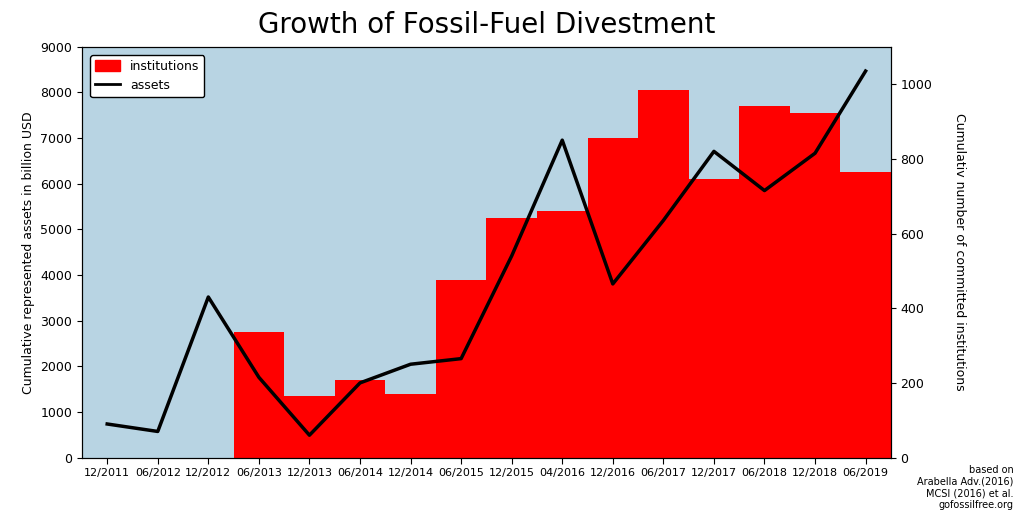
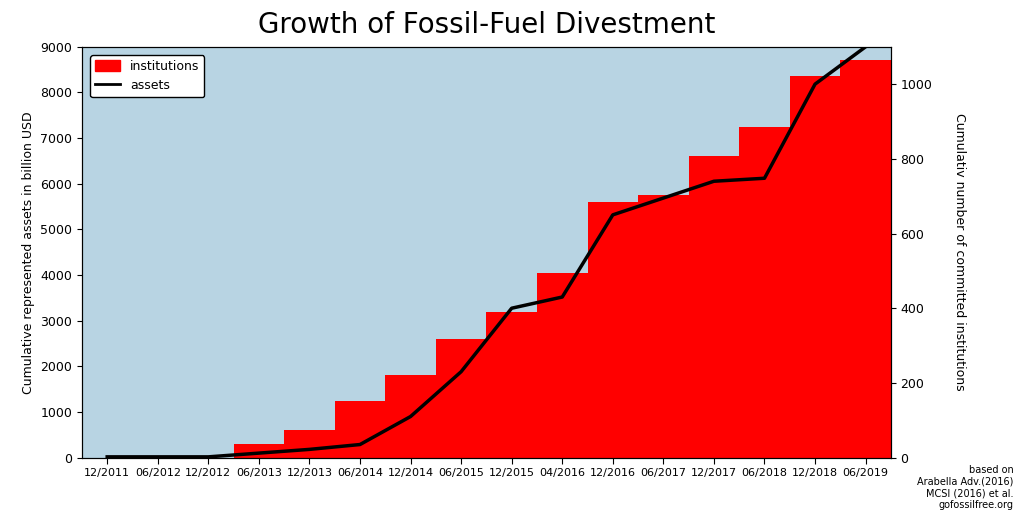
assets/12/2011: 90 -> 2
assets/06/2012: 70 -> 2
assets/12/2012: 430 -> 2
institutions/06/2013: 2750 -> 300
assets/06/2013: 215 -> 12
institutions/12/2013: 1350 -> 600
assets/12/2013: 60 -> 22
institutions/06/2014: 1700 -> 1250
assets/06/2014: 200 -> 35
institutions/12/2014: 1400 -> 1800
assets/12/2014: 250 -> 110
institutions/06/2015: 3900 -> 2600
assets/06/2015: 265 -> 230
institutions/12/2015: 5250 -> 3200
assets/12/2015: 540 -> 400
institutions/04/2016: 5400 -> 4050
assets/04/2016: 850 -> 430
institutions/12/2016: 7000 -> 5600
assets/12/2016: 465 -> 650
institutions/06/2017: 8050 -> 5750
assets/06/2017: 635 -> 695
institutions/12/2017: 6100 -> 6600
assets/12/2017: 820 -> 740
institutions/06/2018: 7700 -> 7250
assets/06/2018: 715 -> 748
institutions/12/2018: 7550 -> 8350
assets/12/2018: 815 -> 1000
institutions/06/2019: 6250 -> 8700
assets/06/2019: 1035 -> 1100
